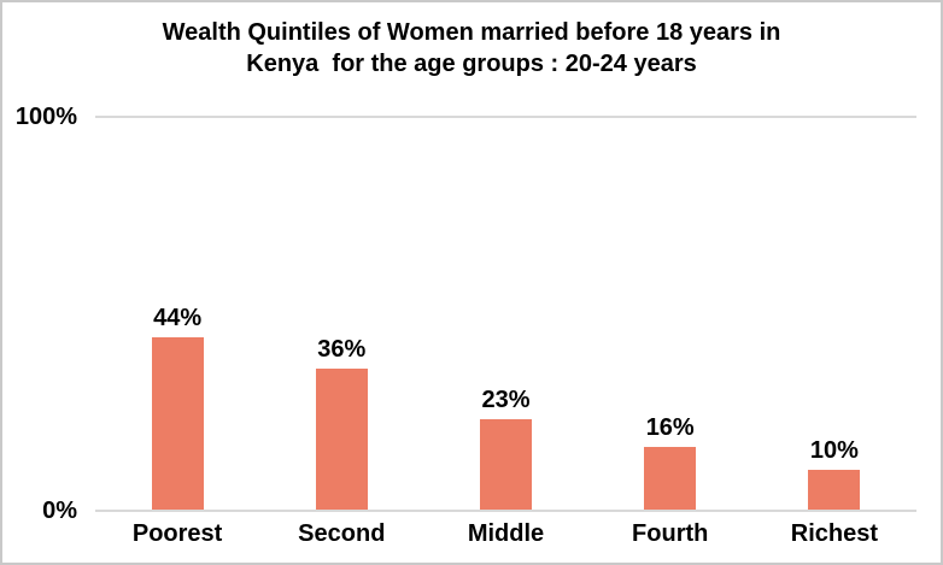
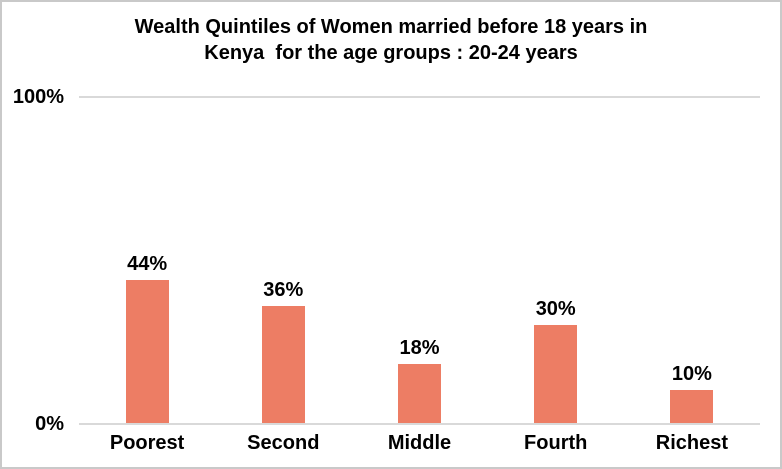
Middle: 23% -> 18%
Fourth: 16% -> 30%
